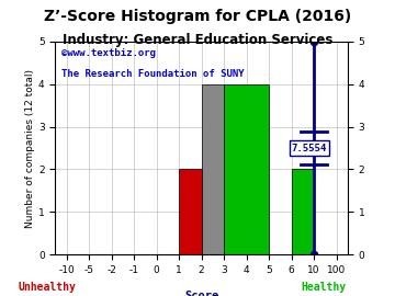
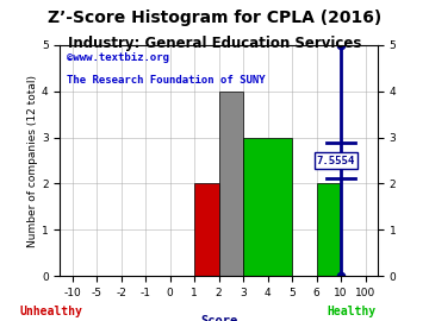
4: 4 -> 3
